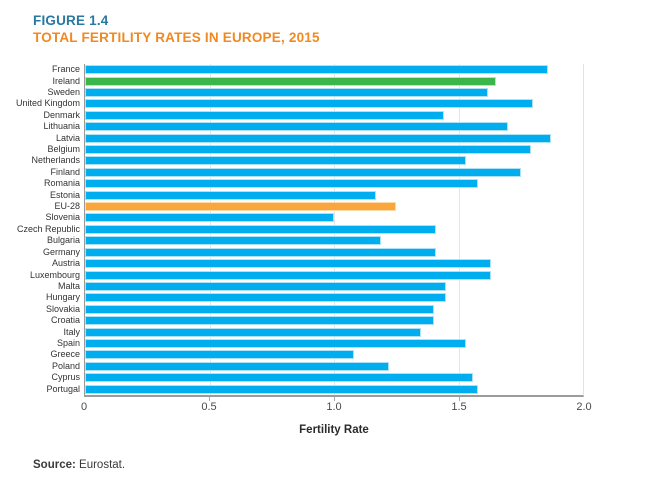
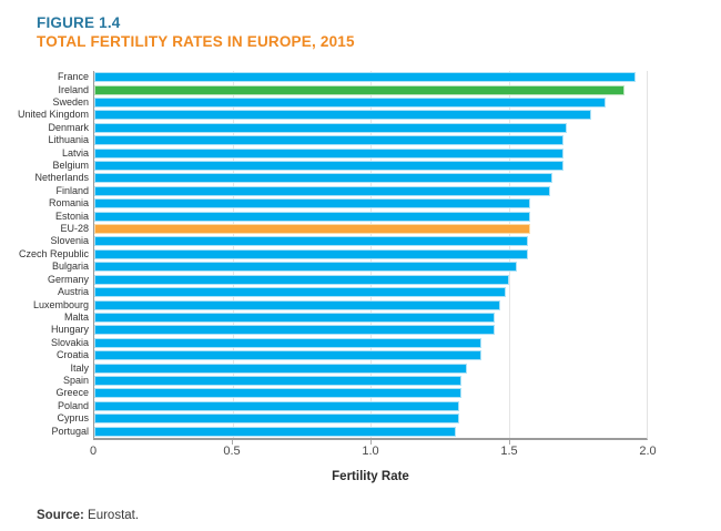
France: 1.86 -> 1.96
Ireland: 1.65 -> 1.92
Sweden: 1.62 -> 1.85
Denmark: 1.44 -> 1.71
Latvia: 1.87 -> 1.70
Belgium: 1.79 -> 1.70
Netherlands: 1.53 -> 1.66
Finland: 1.75 -> 1.65
Estonia: 1.17 -> 1.58
EU-28: 1.25 -> 1.58
Slovenia: 1.00 -> 1.57
Czech Republic: 1.41 -> 1.57
Bulgaria: 1.19 -> 1.53
Germany: 1.41 -> 1.50
Austria: 1.63 -> 1.49
Luxembourg: 1.63 -> 1.47
Spain: 1.53 -> 1.33
Greece: 1.08 -> 1.33
Poland: 1.22 -> 1.32
Cyprus: 1.56 -> 1.32
Portugal: 1.58 -> 1.31
